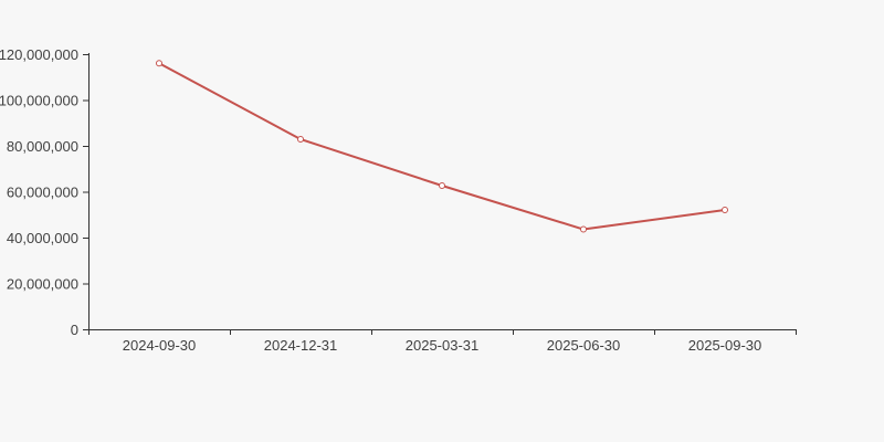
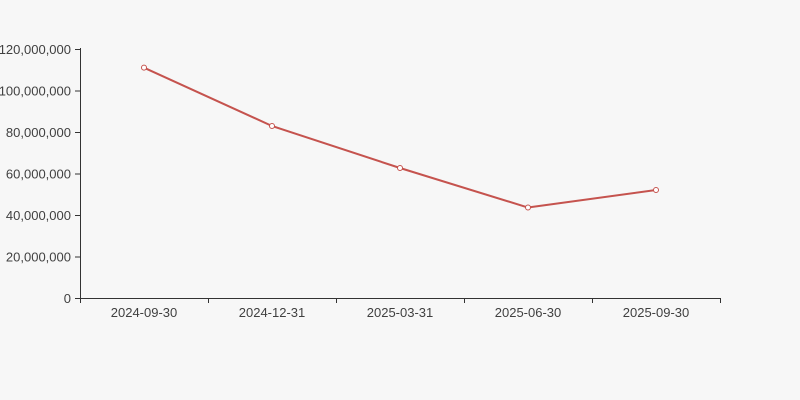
2024-09-30: 116000000 -> 111000000
